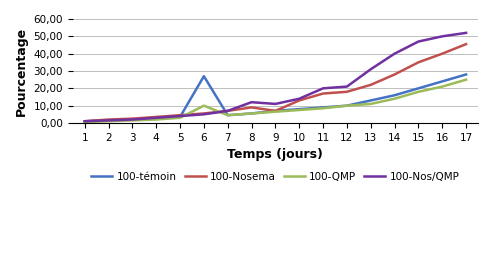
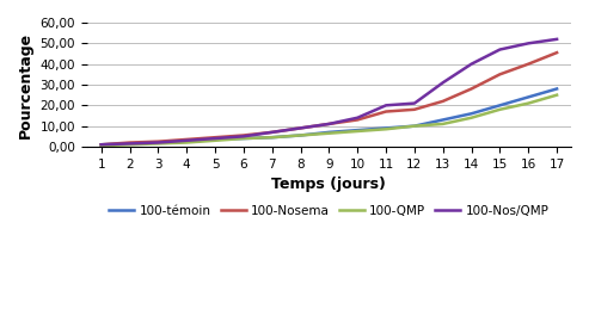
100-témoin/6: 27 -> 4
100-QMP/6: 10 -> 4
100-Nos/QMP/8: 12 -> 9
100-Nosema/9: 7 -> 11
